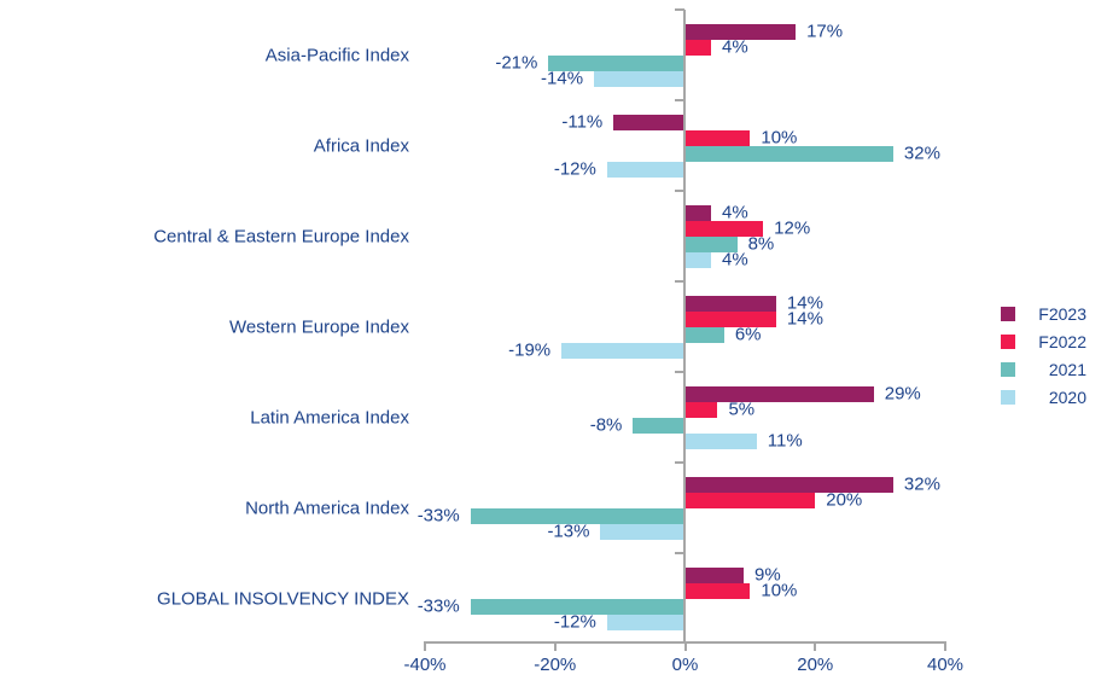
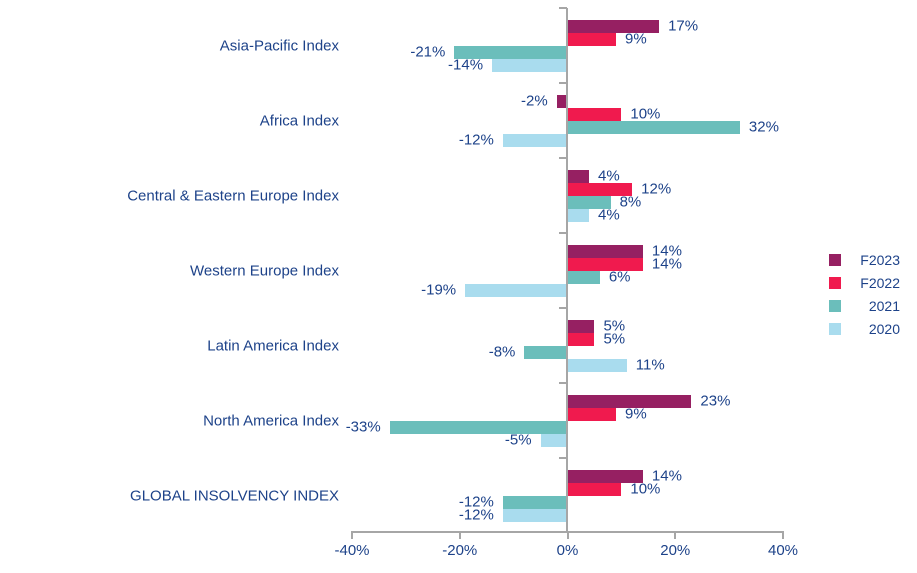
F2022/Asia-Pacific Index: 4% -> 9%
F2023/Africa Index: -11% -> -2%
F2023/Latin America Index: 29% -> 5%
F2023/North America Index: 32% -> 23%
F2022/North America Index: 20% -> 9%
2020/North America Index: -13% -> -5%
F2023/GLOBAL INSOLVENCY INDEX: 9% -> 14%
2021/GLOBAL INSOLVENCY INDEX: -33% -> -12%
